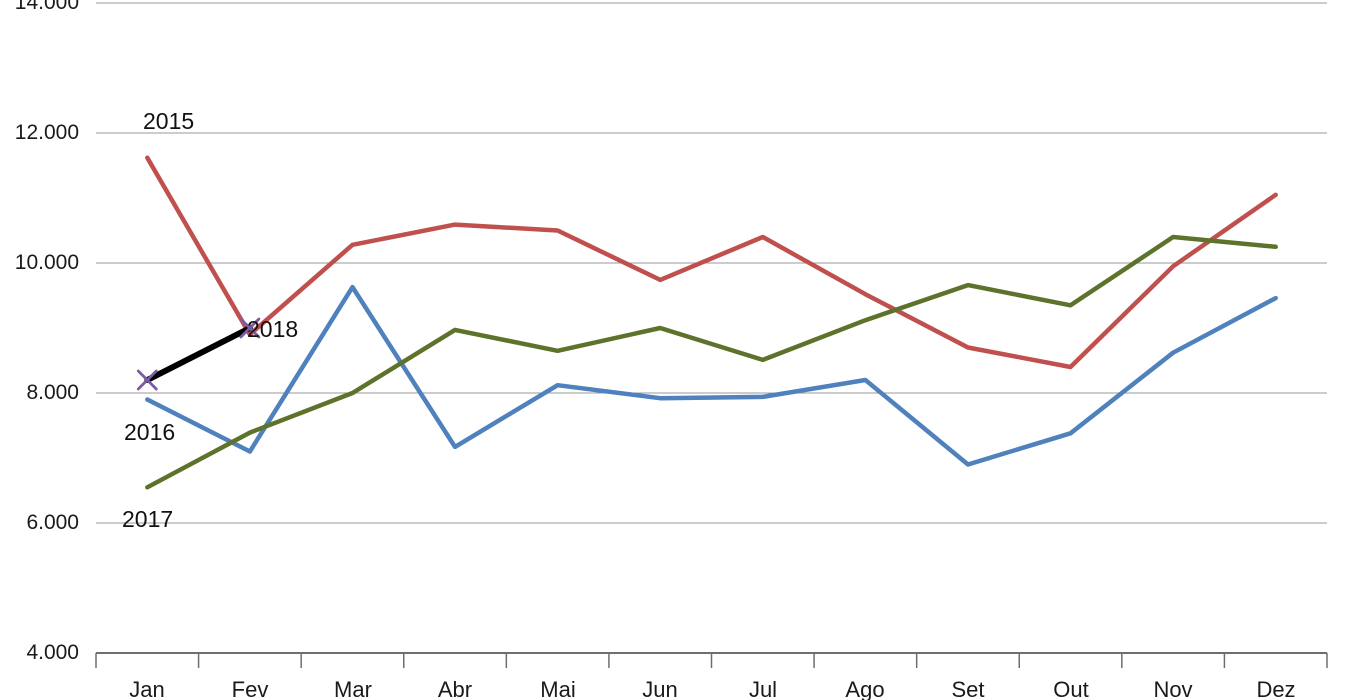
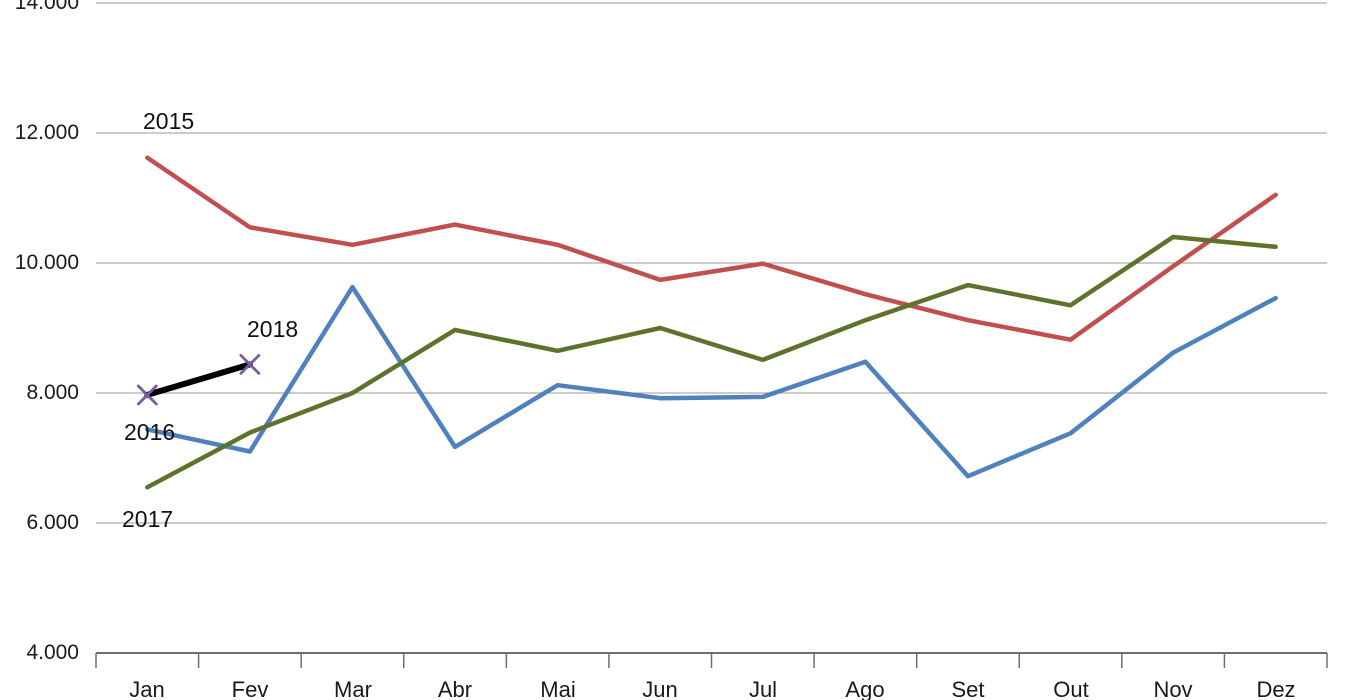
2016/Jan: 7900 -> 7400
2018/Jan: 8200 -> 8000
2015/Fev: 8900 -> 10600
2018/Fev: 9000 -> 8400
2015/Mai: 10500 -> 10300
2015/Jul: 10400 -> 10000
2016/Ago: 8200 -> 8500
2015/Set: 8700 -> 9100
2016/Set: 6900 -> 6700
2015/Out: 8400 -> 8800
